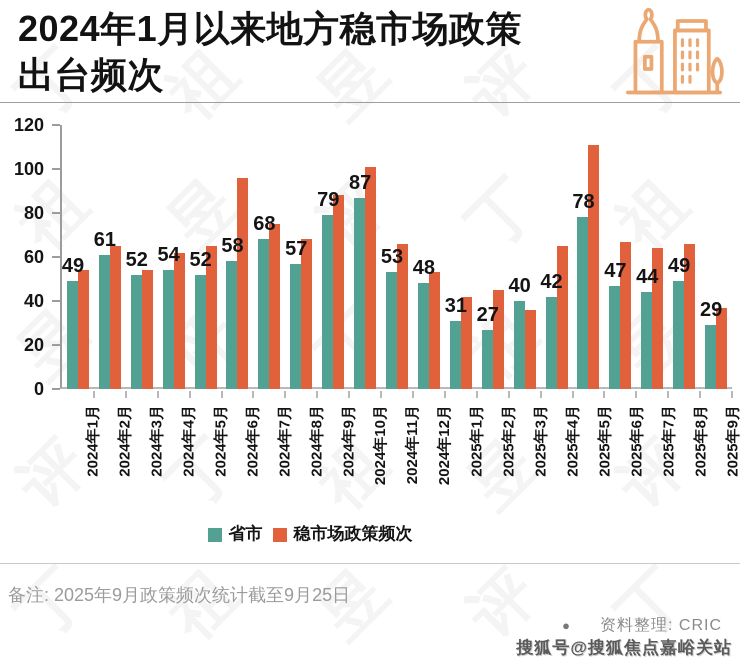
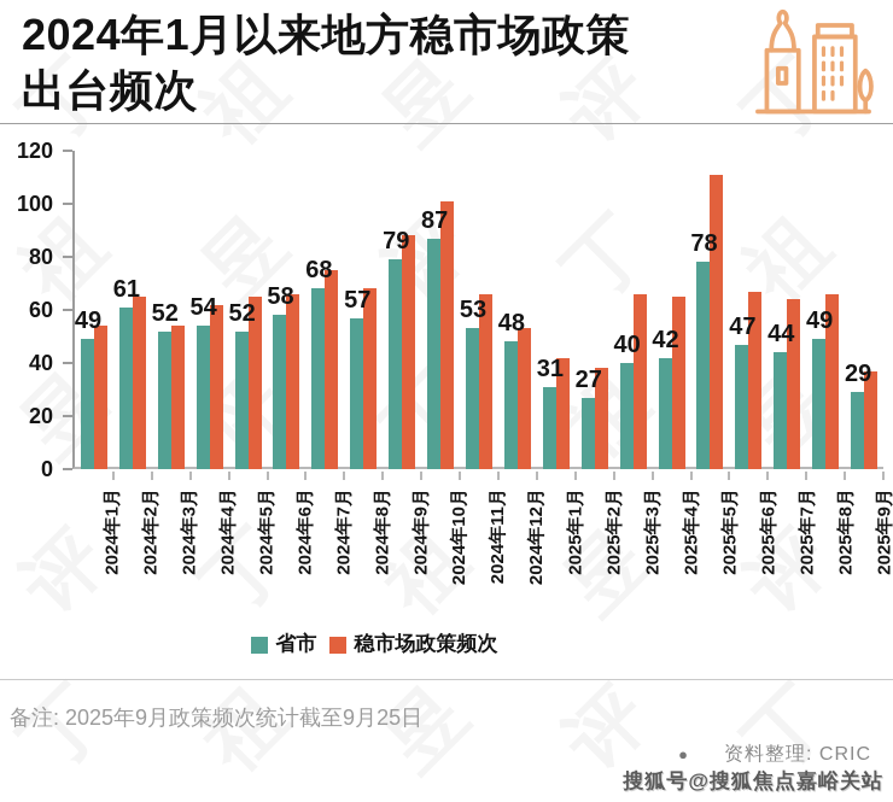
稳市场政策频次/2024年6月: 96 -> 66
稳市场政策频次/2025年2月: 45 -> 38
稳市场政策频次/2025年3月: 36 -> 66
